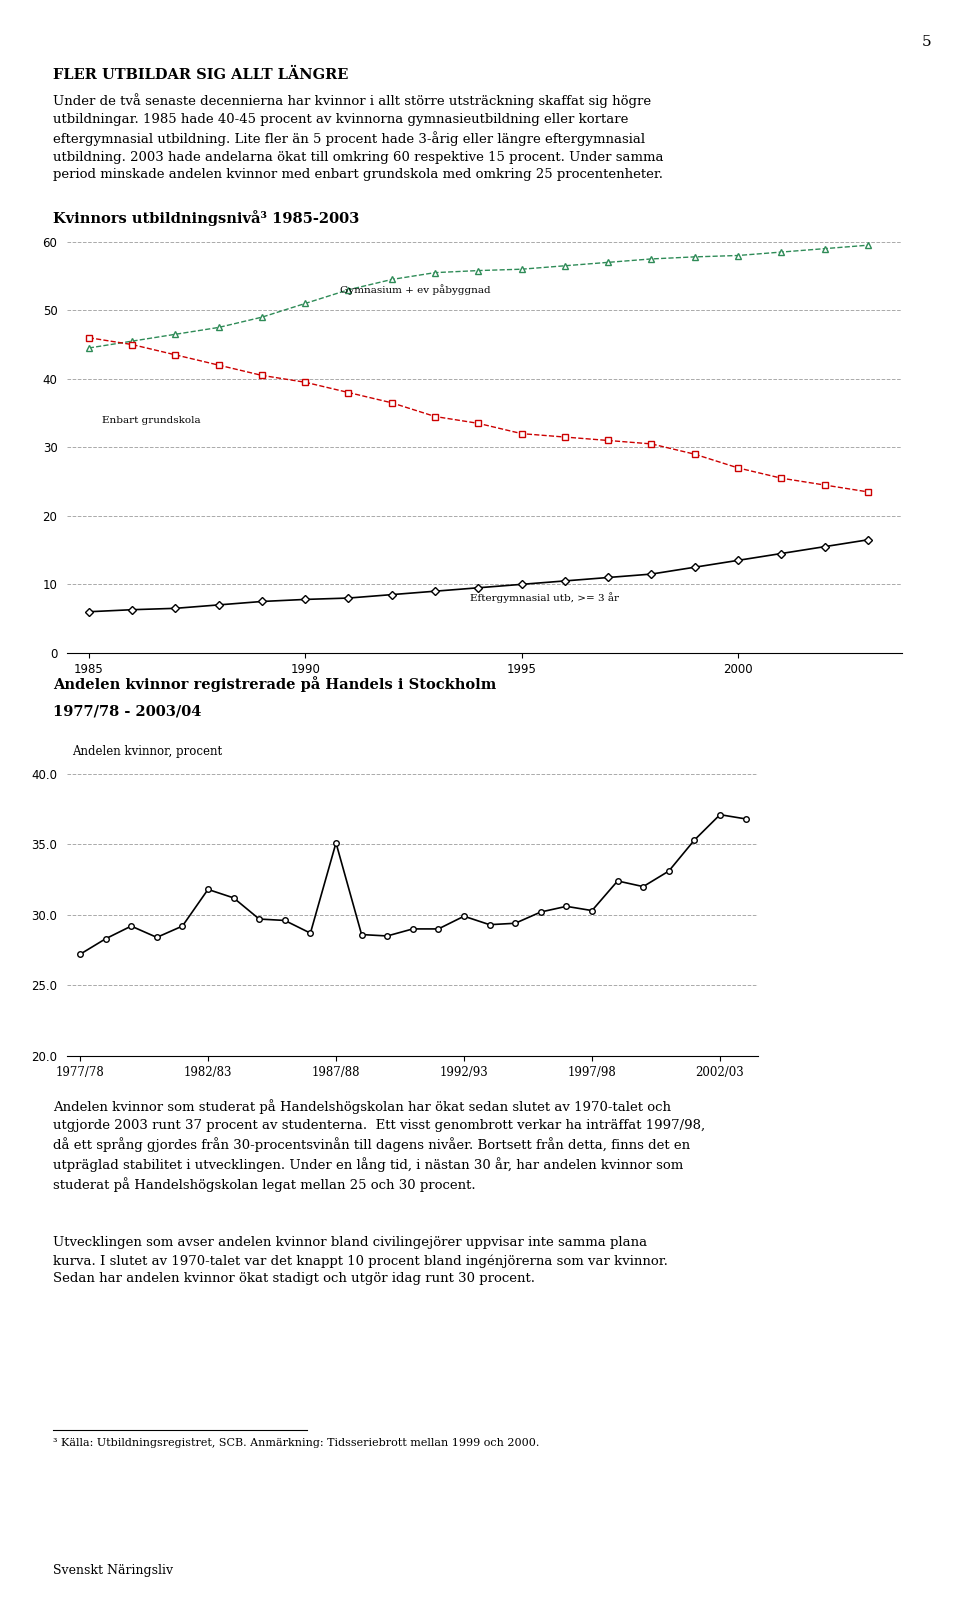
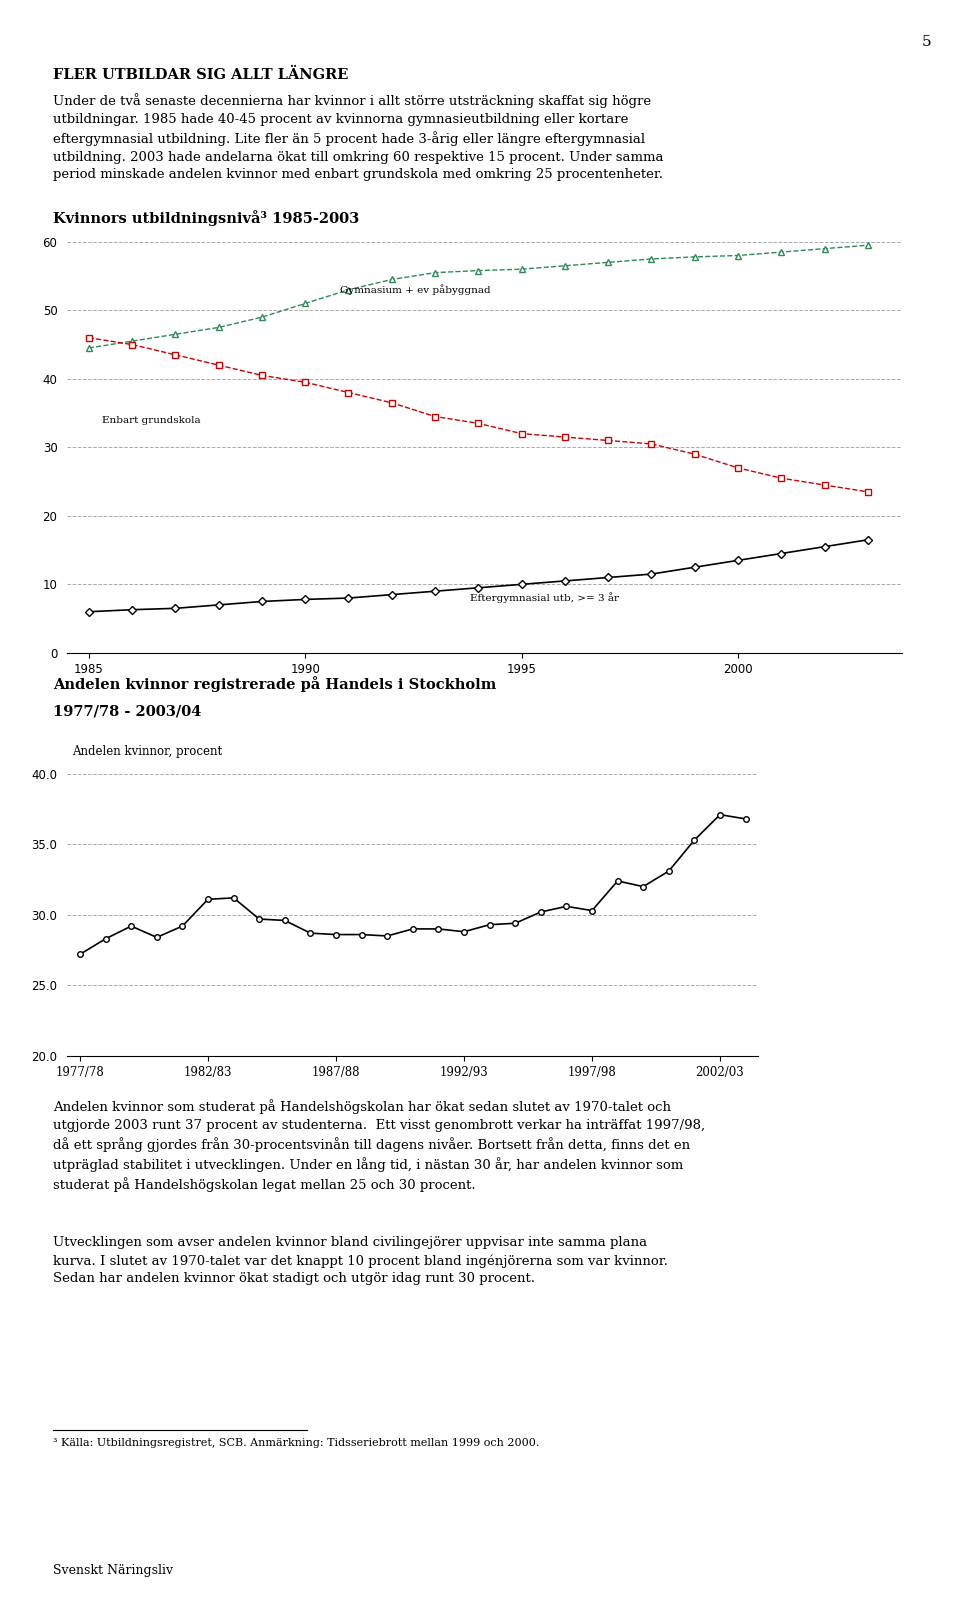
1982/83: 31.8 -> 31.1
1987/88: 35.1 -> 28.6
1992/93: 29.9 -> 28.8
